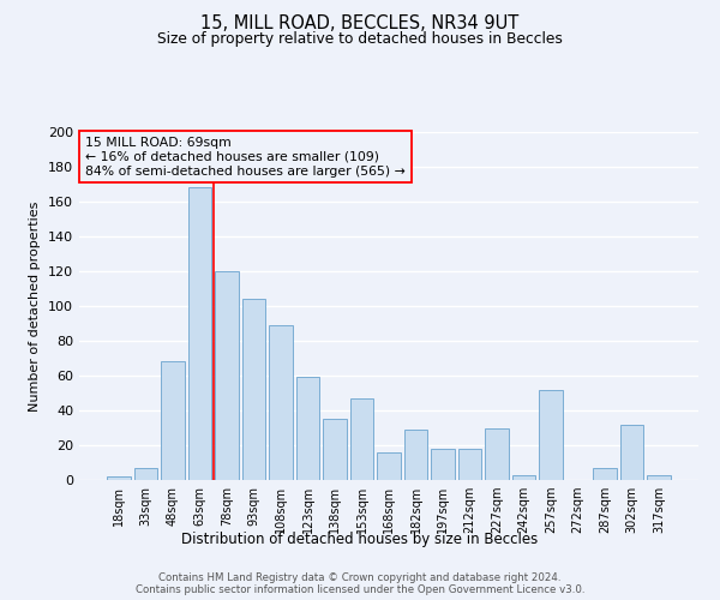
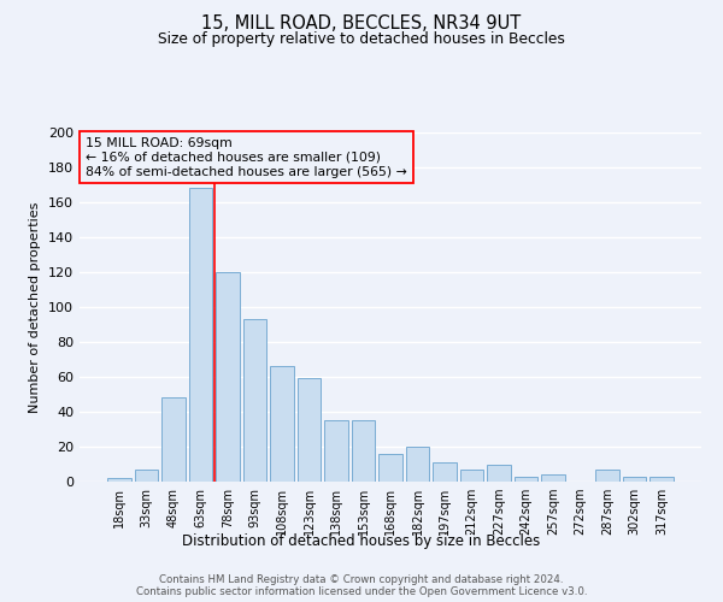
48sqm: 68 -> 48
93sqm: 104 -> 93
108sqm: 89 -> 66
153sqm: 47 -> 35
182sqm: 29 -> 20
197sqm: 18 -> 11
212sqm: 18 -> 7
227sqm: 30 -> 10
257sqm: 52 -> 4
302sqm: 32 -> 3
